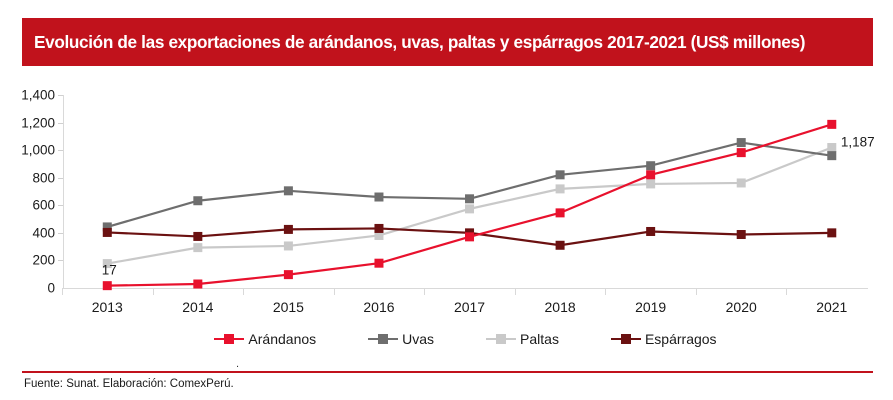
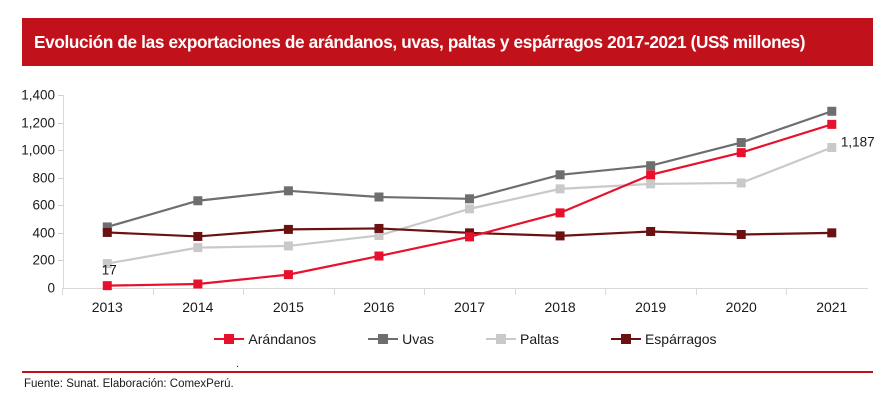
Arándanos/2016: 180 -> 230
Espárragos/2018: 310 -> 380
Uvas/2021: 960 -> 1280
